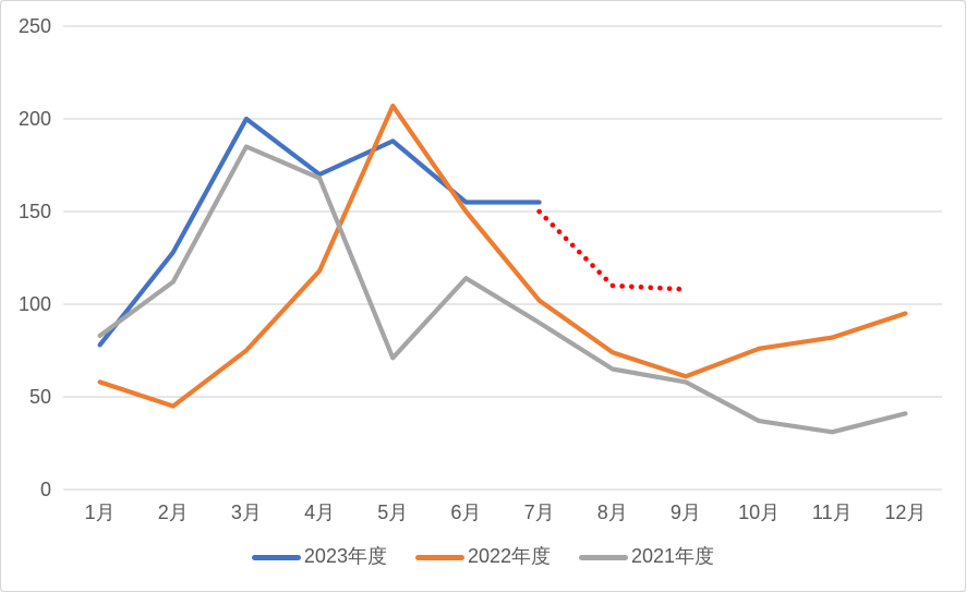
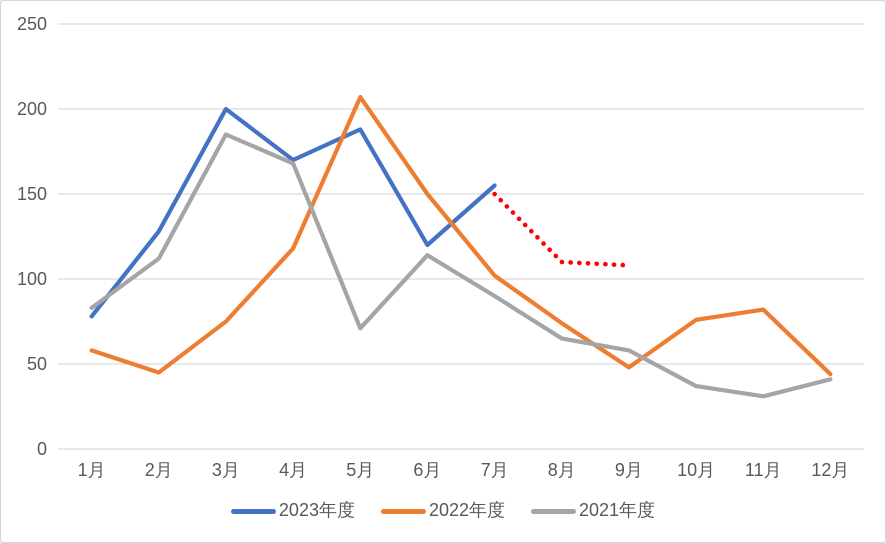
2023年度/6月: 155 -> 120
2022年度/9月: 61 -> 48
2022年度/12月: 95 -> 44
